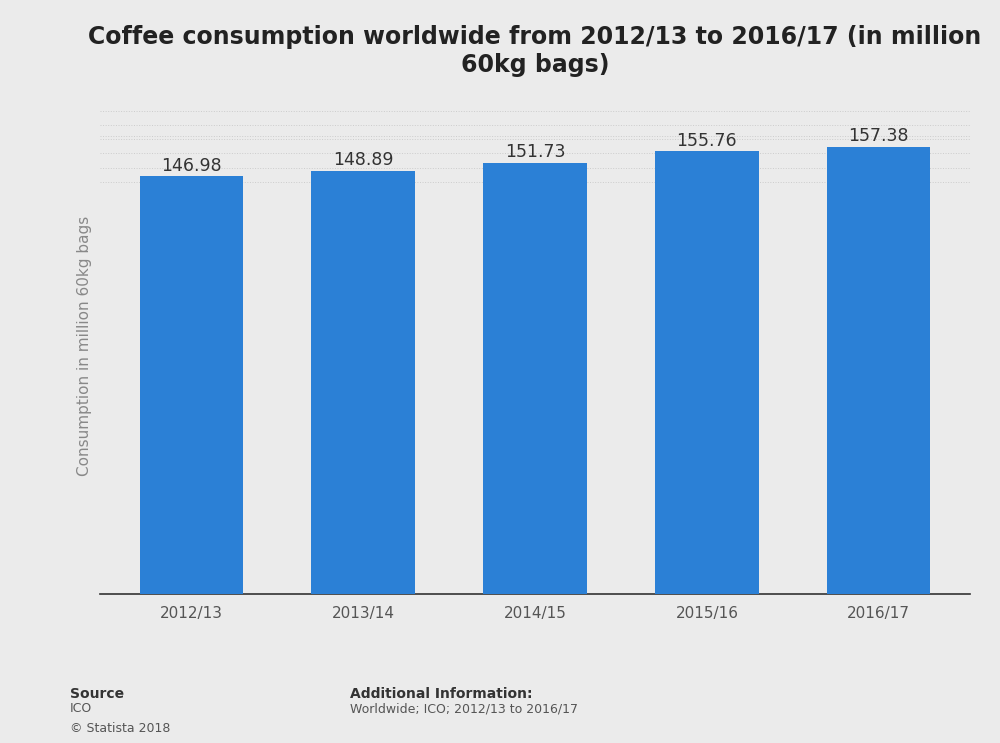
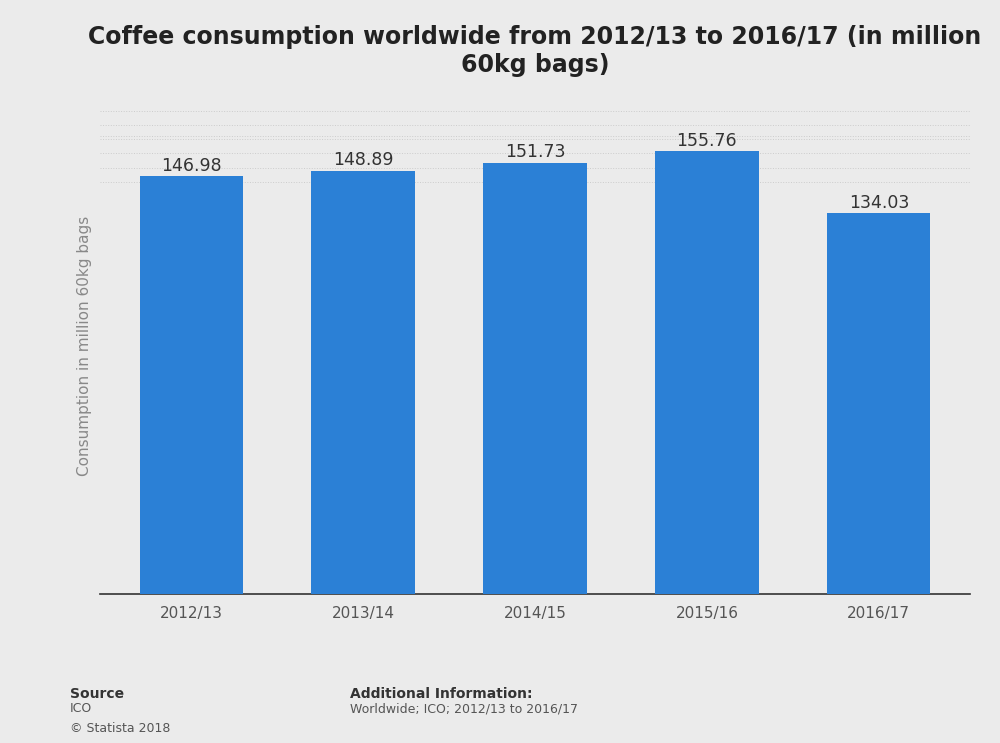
2016/17: 157.38 -> 134.03
